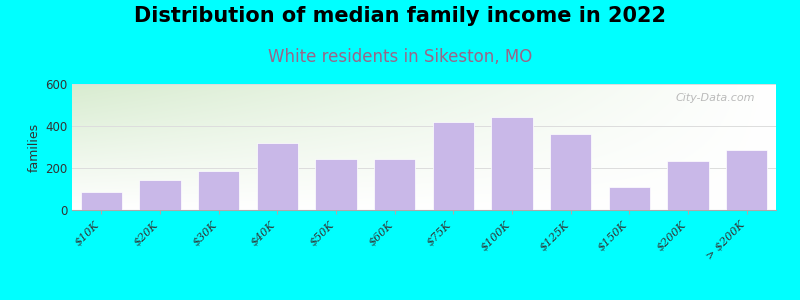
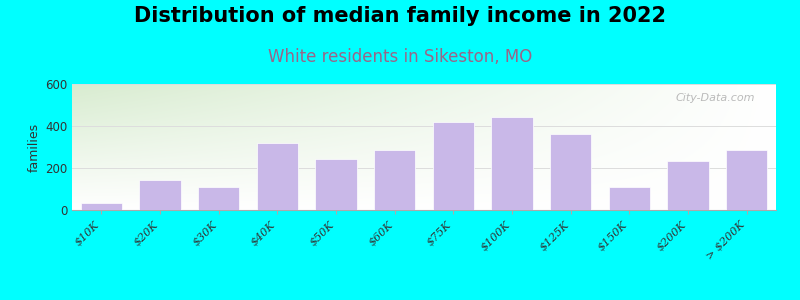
$10K: 85 -> 35
$30K: 185 -> 110
$60K: 245 -> 285
